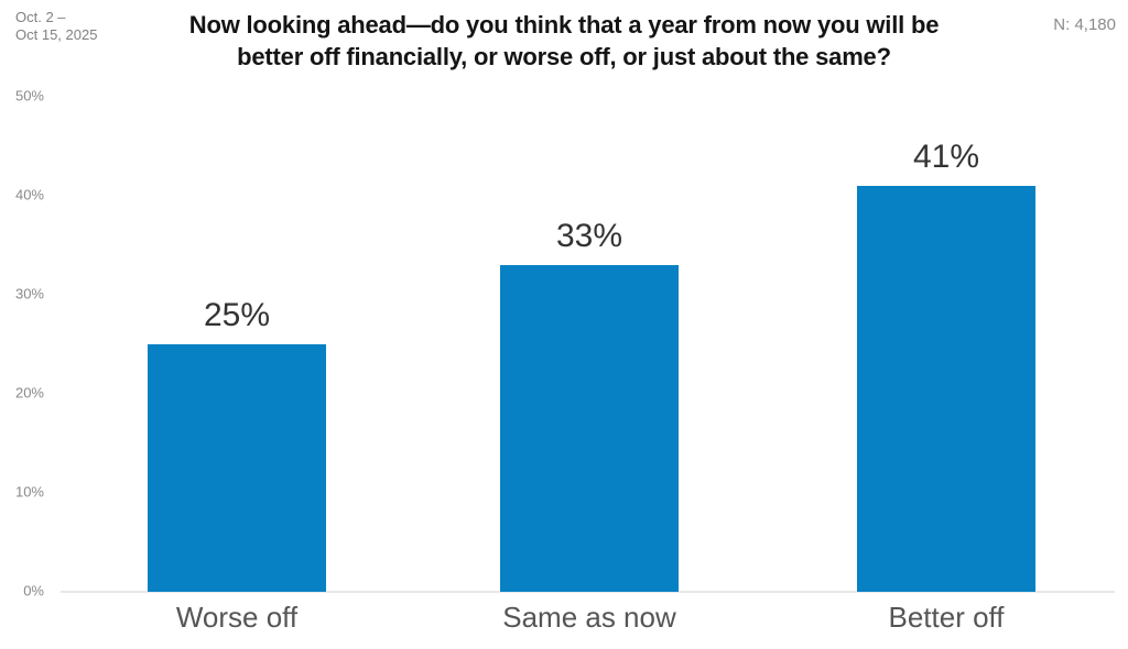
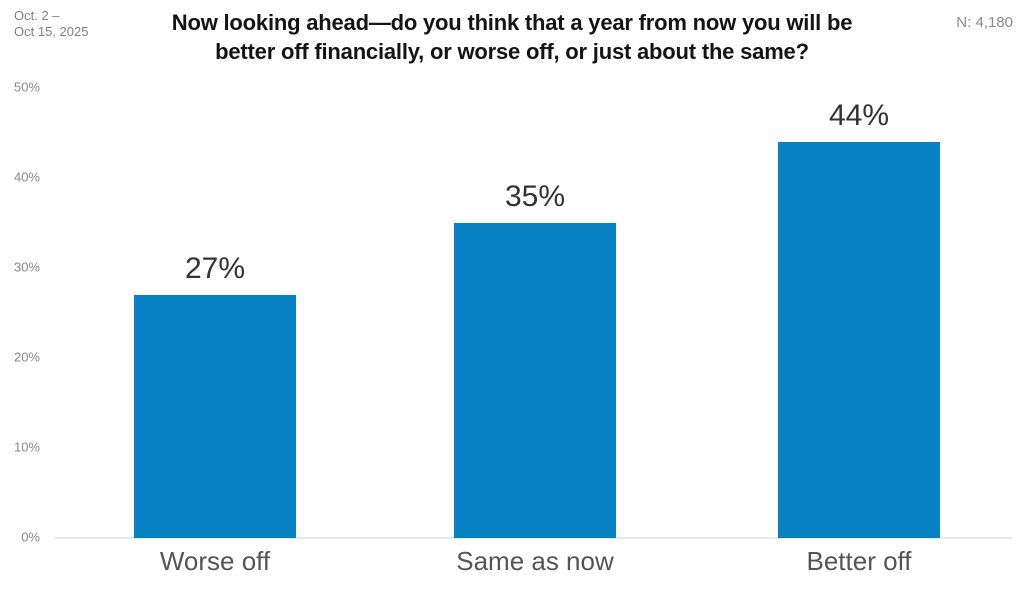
Worse off: 25% -> 27%
Same as now: 33% -> 35%
Better off: 41% -> 44%
